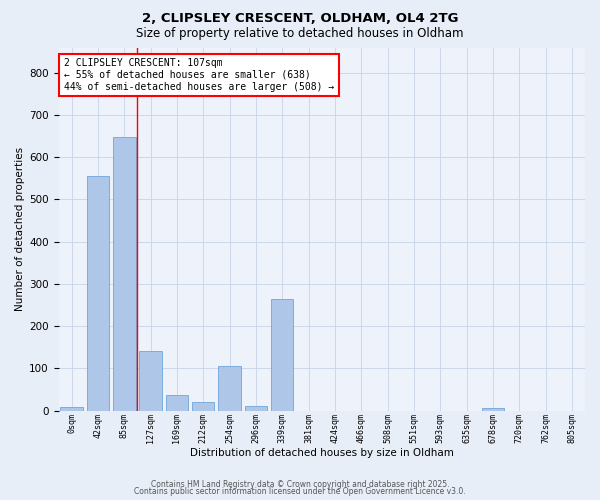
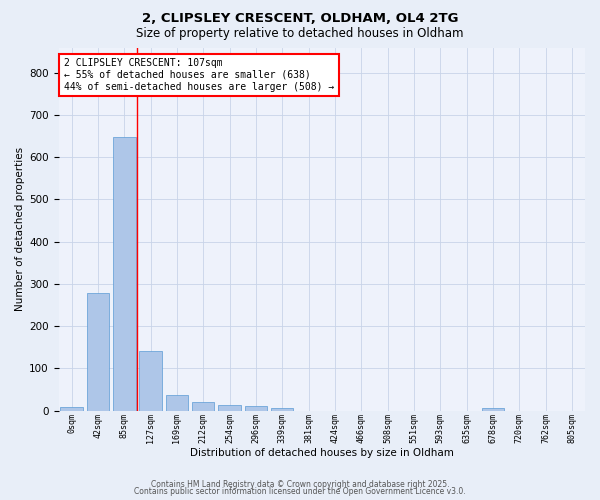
42sqm: 555 -> 278
254sqm: 105 -> 13
339sqm: 265 -> 6
